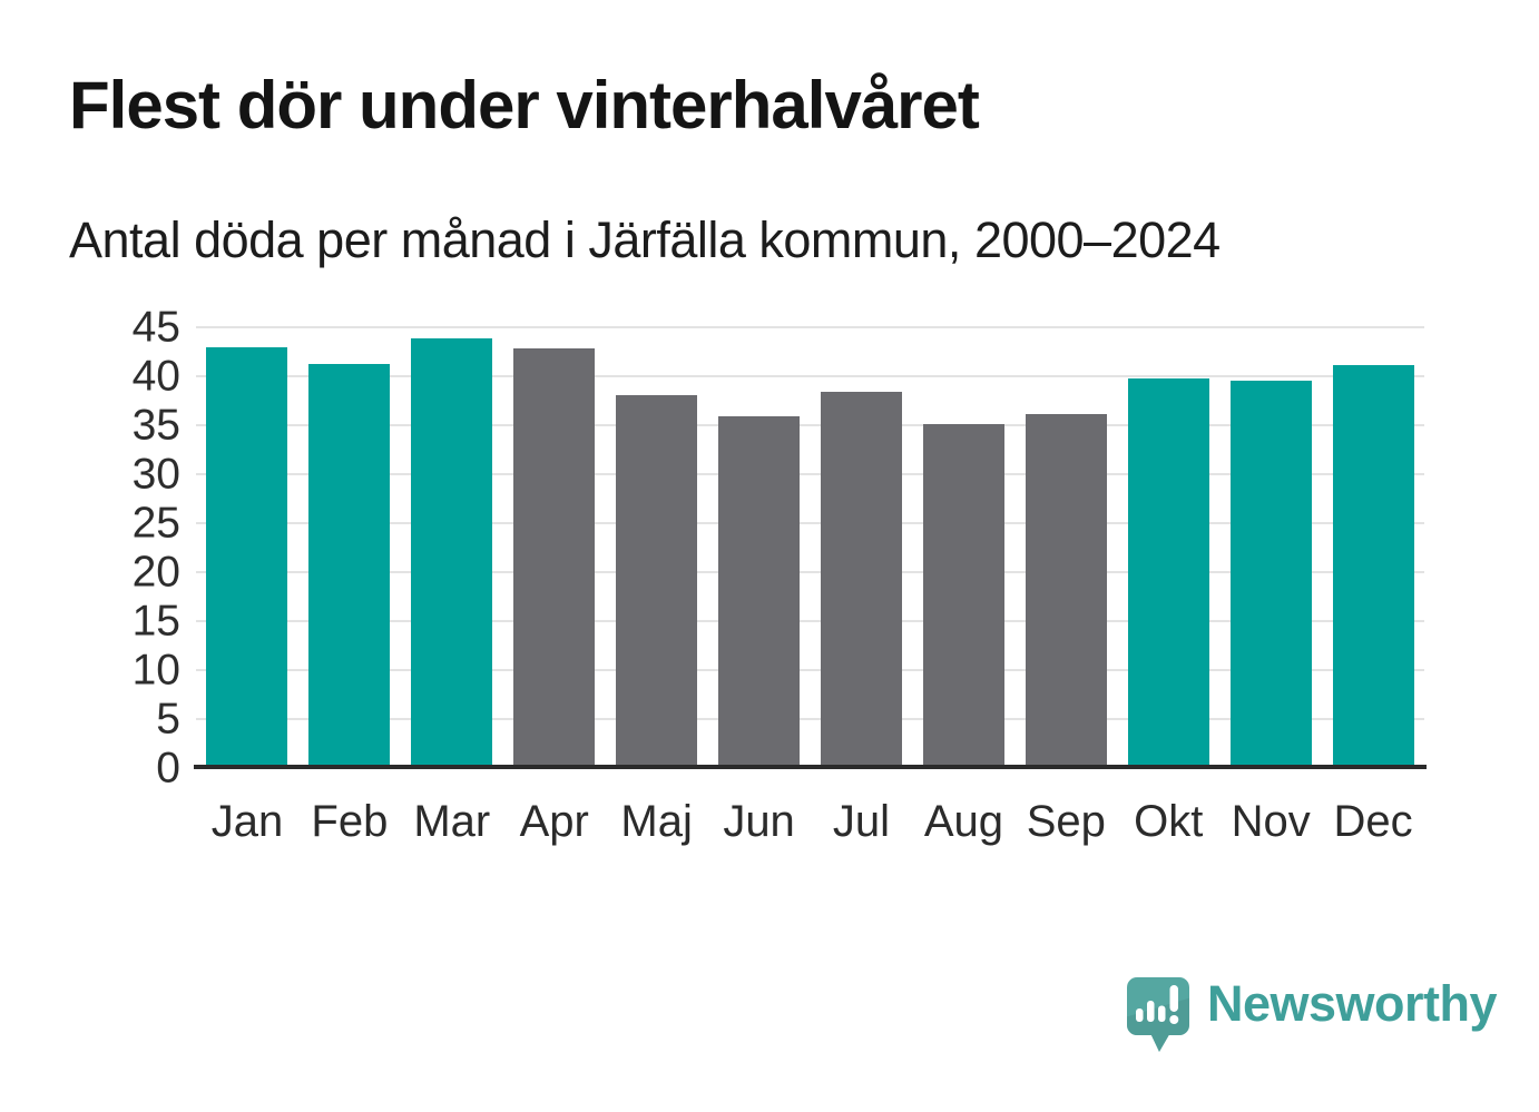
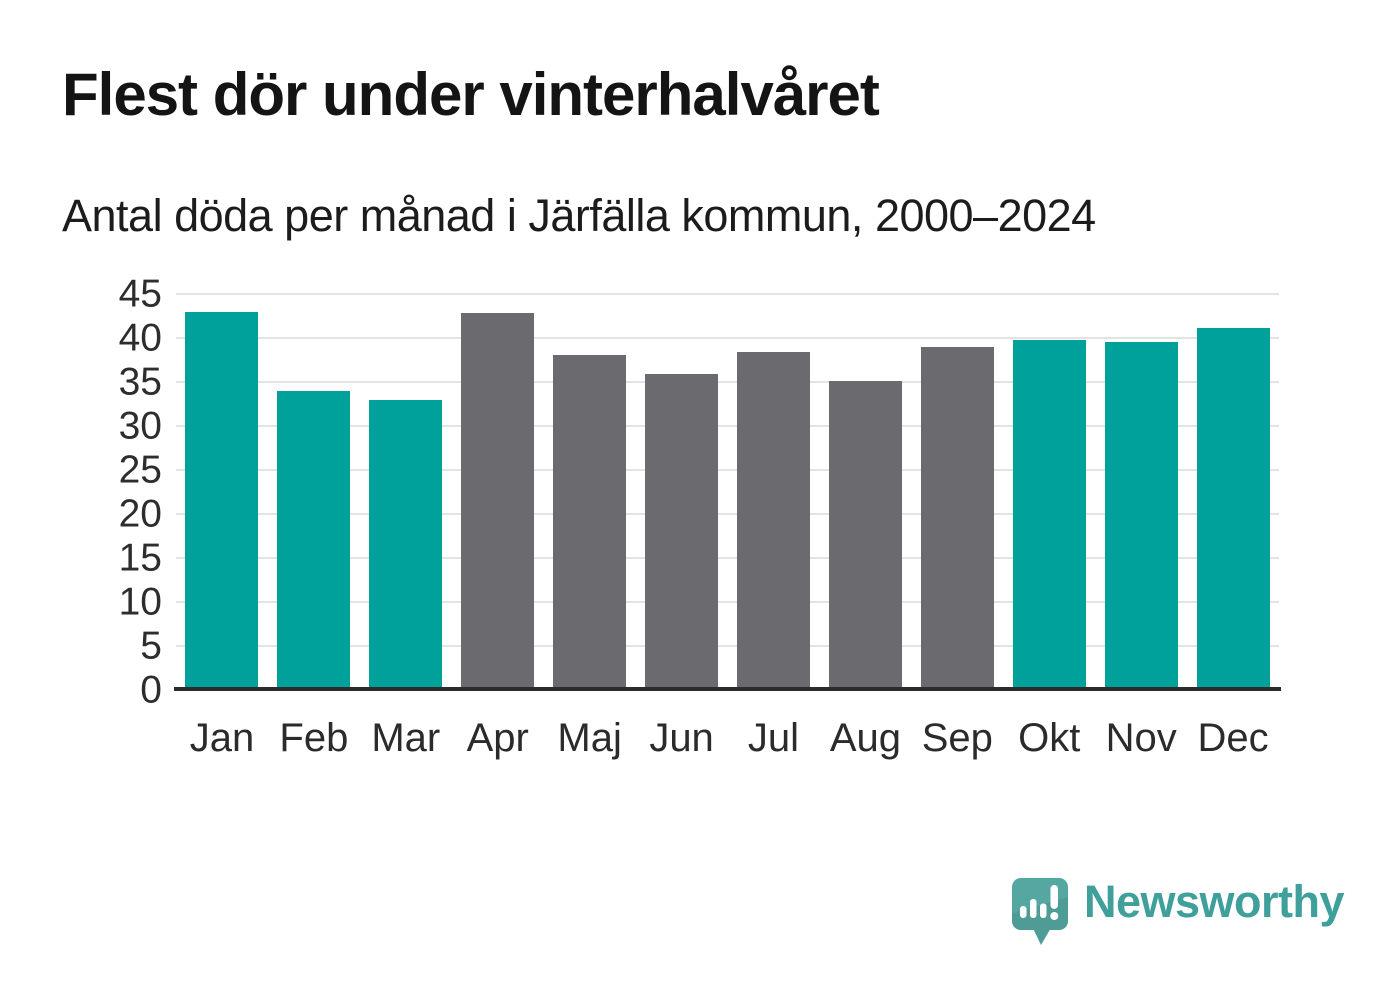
Feb: 41 -> 34
Mar: 44 -> 33
Sep: 36 -> 39
